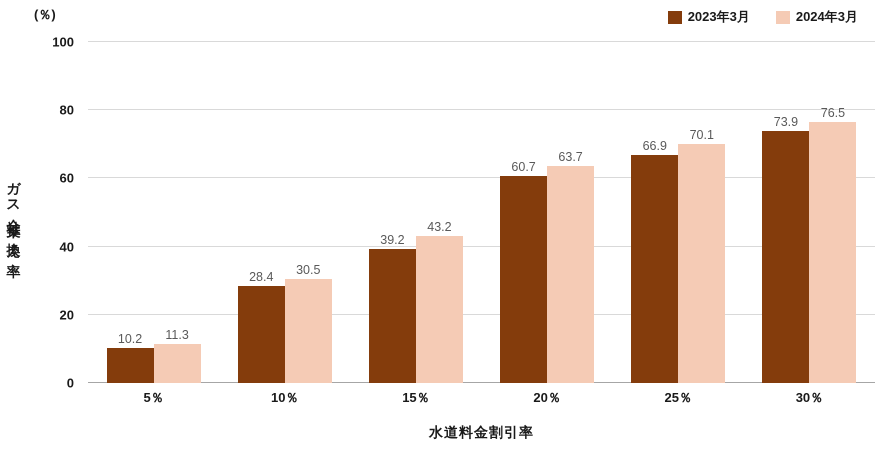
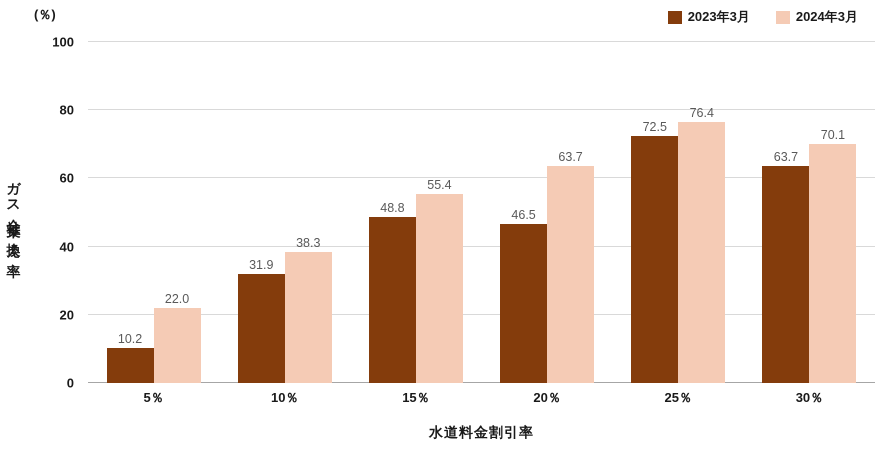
2024年3月/5％: 11.3 -> 22.0
2023年3月/10％: 28.4 -> 31.9
2024年3月/10％: 30.5 -> 38.3
2023年3月/15％: 39.2 -> 48.8
2024年3月/15％: 43.2 -> 55.4
2023年3月/20％: 60.7 -> 46.5
2023年3月/25％: 66.9 -> 72.5
2024年3月/25％: 70.1 -> 76.4
2023年3月/30％: 73.9 -> 63.7
2024年3月/30％: 76.5 -> 70.1
